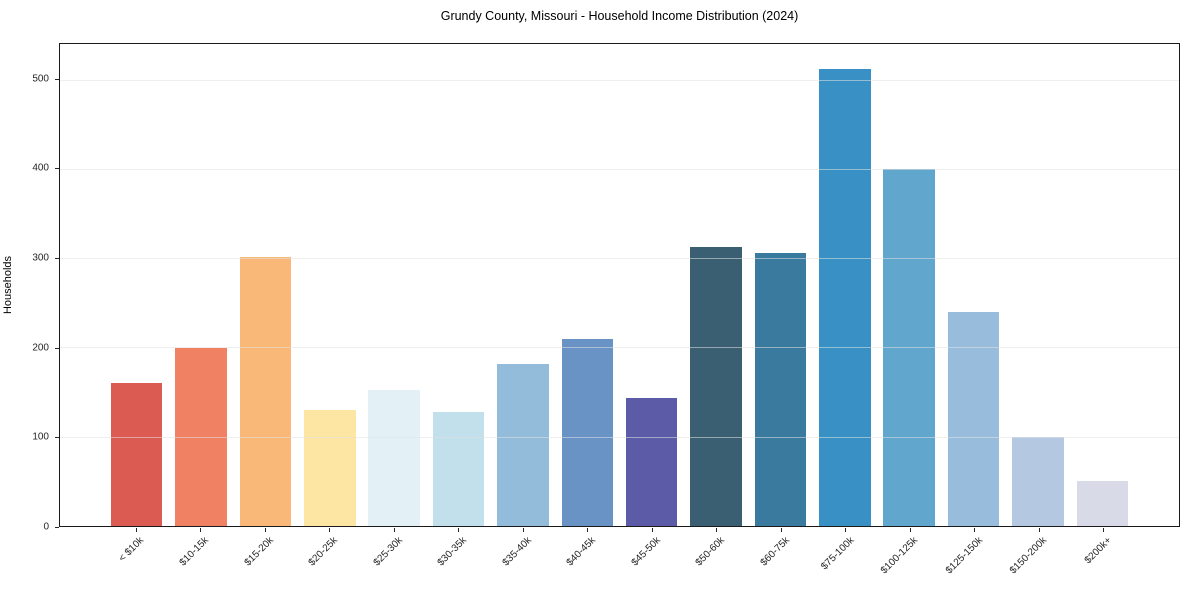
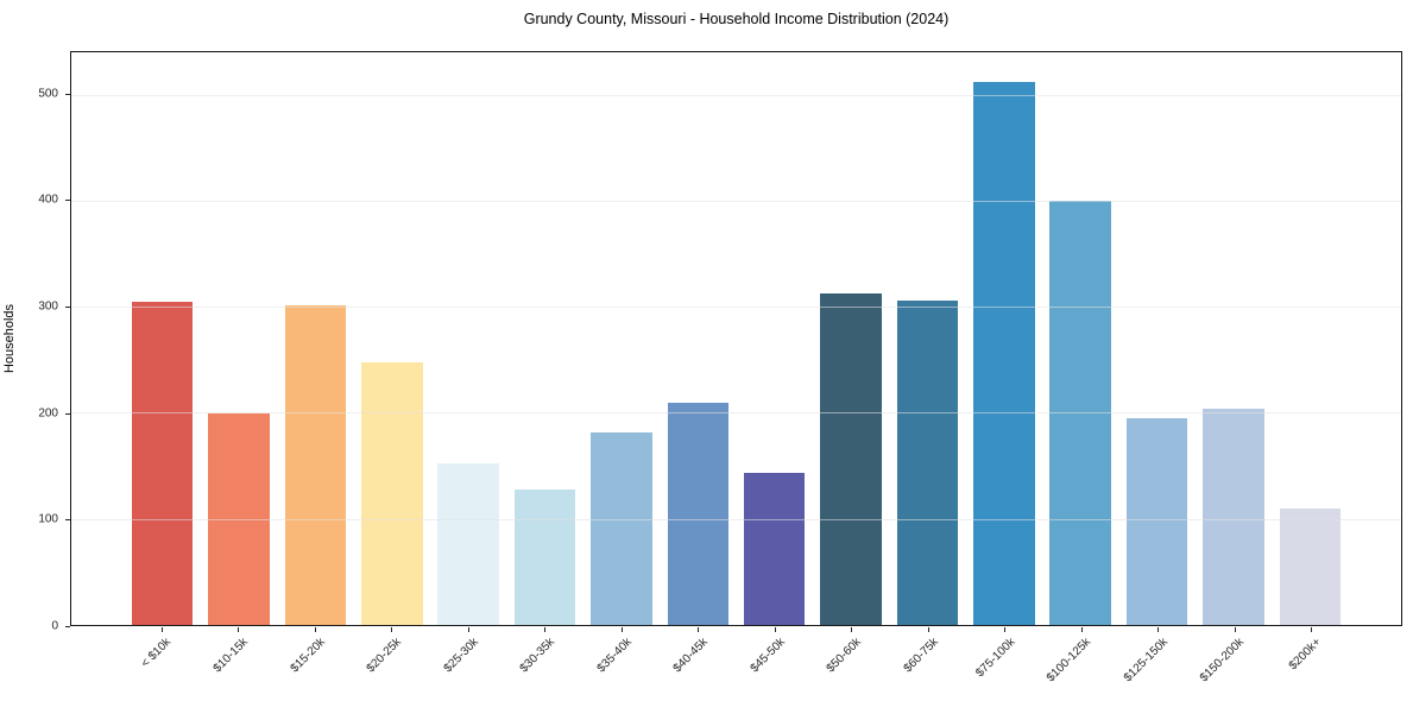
< $10k: 160 -> 300
$20-25k: 130 -> 250
$125-150k: 240 -> 200
$150-200k: 100 -> 200
$200k+: 50 -> 110
